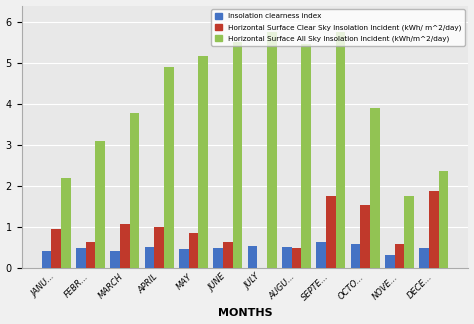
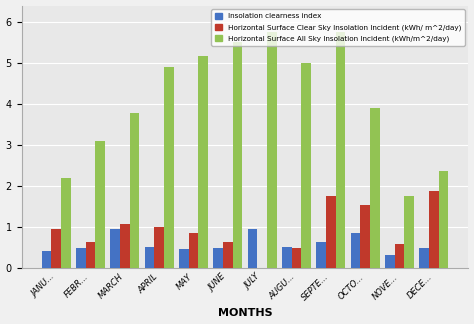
Insolation clearness index/MARCH: 0.42 -> 0.95
Insolation clearness index/JULY: 0.53 -> 0.95
Horizontal Surface All Sky Insolation Incident (kWh/m^2/day)/AUGU...: 5.45 -> 5.00
Insolation clearness index/OCTO...: 0.57 -> 0.85
